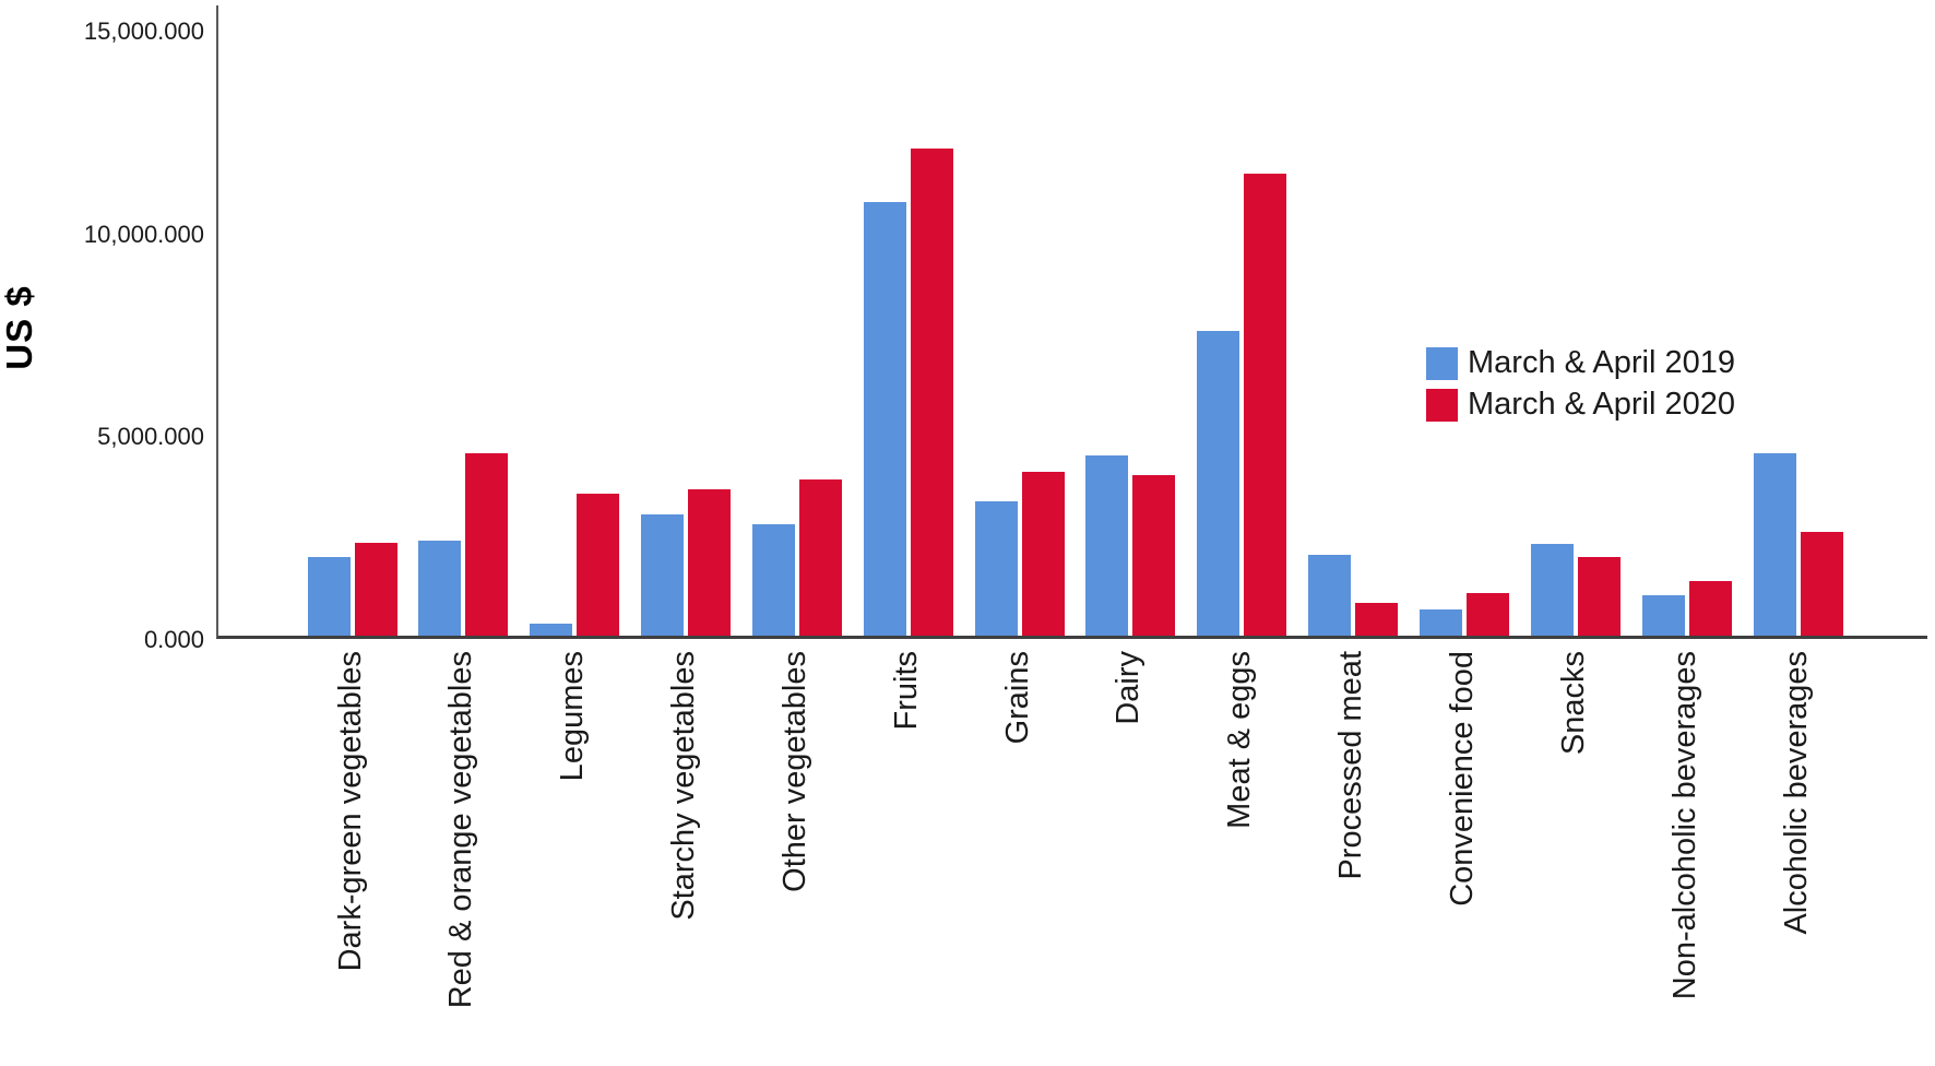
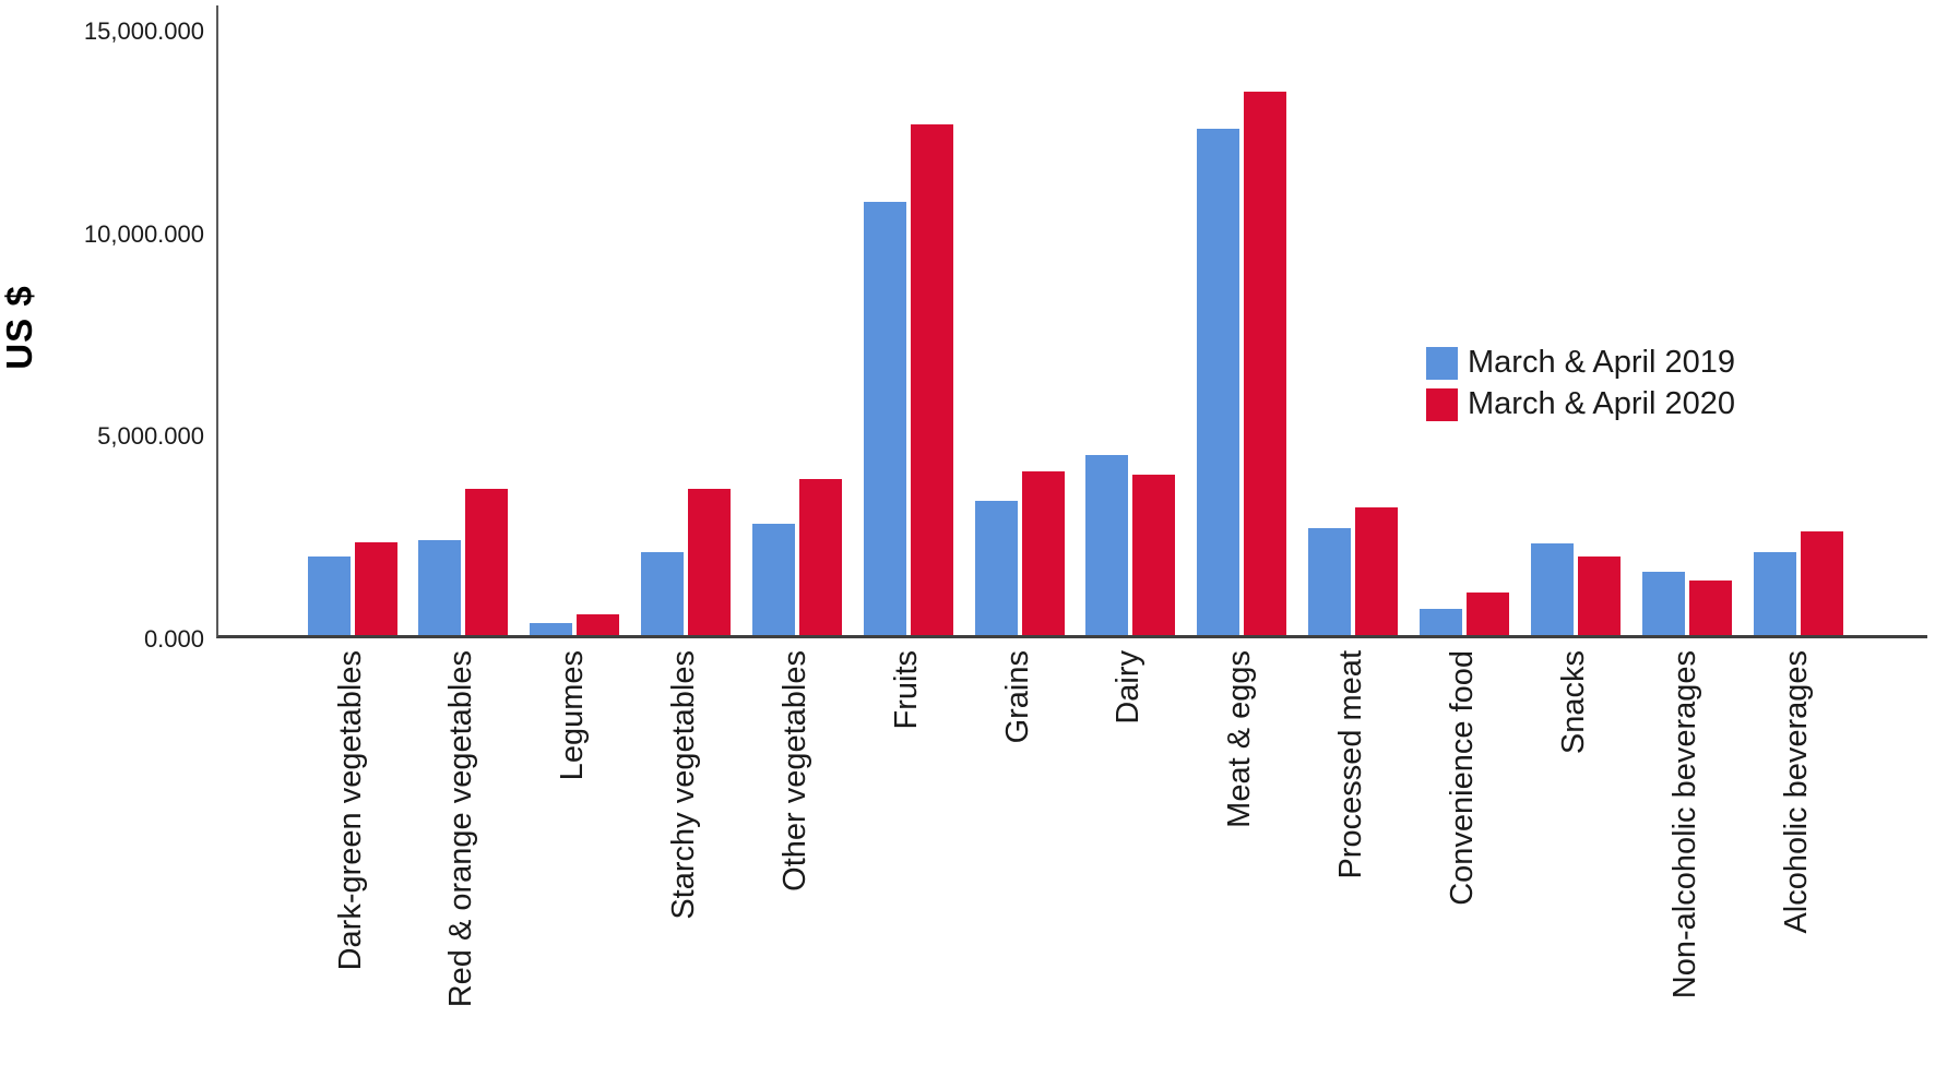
March & April 2020/Red & orange vegetables: 4500 -> 3600
March & April 2020/Legumes: 3500 -> 500
March & April 2019/Starchy vegetables: 3000 -> 2000
March & April 2020/Fruits: 12000 -> 12600
March & April 2019/Meat & eggs: 7500 -> 12500
March & April 2020/Meat & eggs: 11400 -> 13400
March & April 2019/Processed meat: 2000 -> 2600
March & April 2020/Processed meat: 800 -> 3200
March & April 2019/Non-alcoholic beverages: 1000 -> 1600
March & April 2019/Alcoholic beverages: 4500 -> 2000
